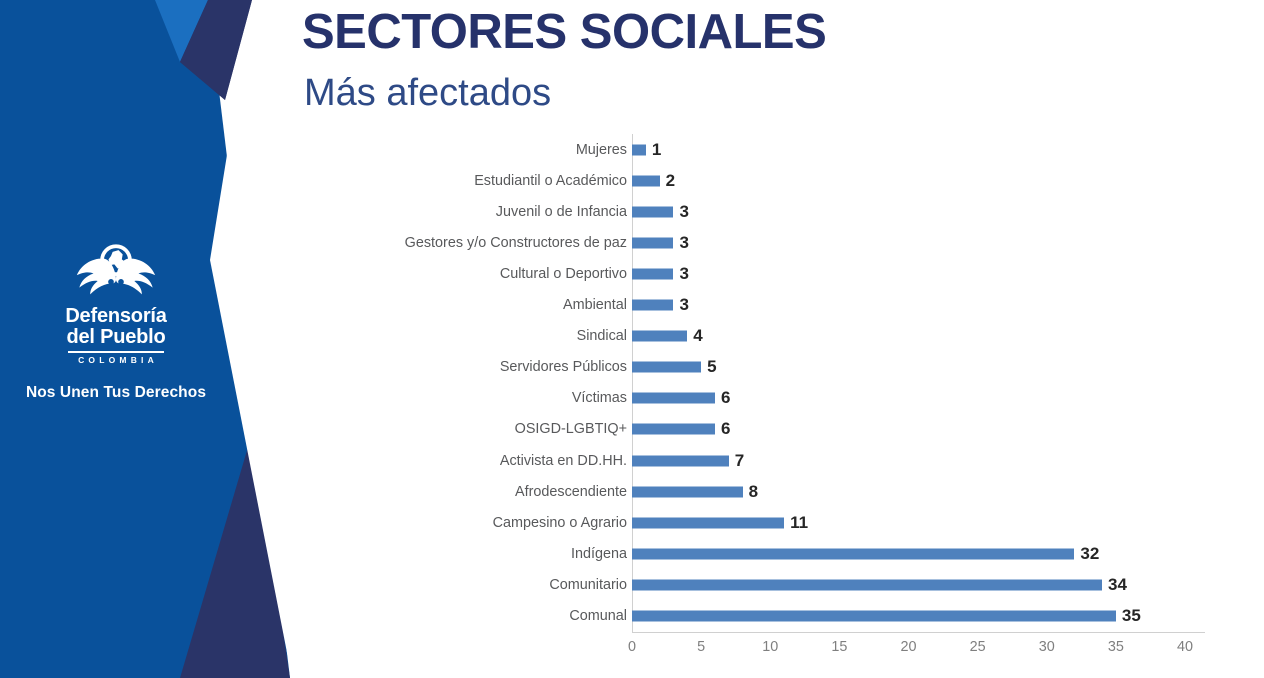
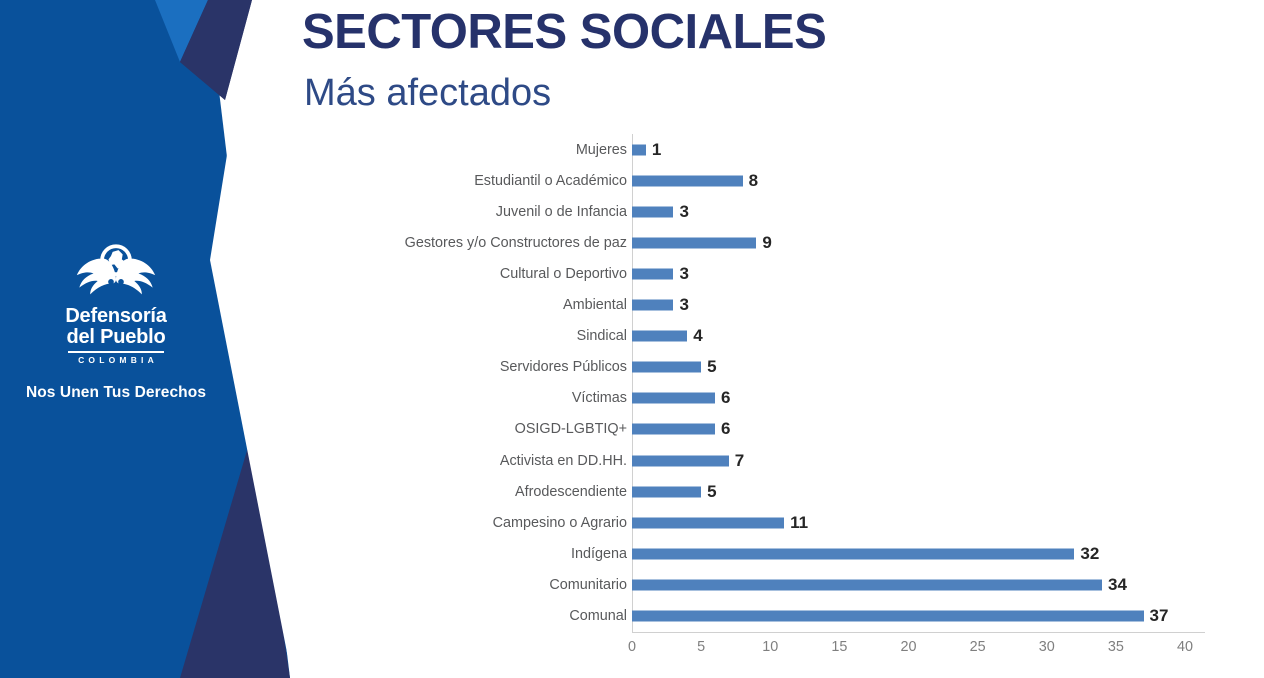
Estudiantil o Académico: 2 -> 8
Gestores y/o Constructores de paz: 3 -> 9
Afrodescendiente: 8 -> 5
Comunal: 35 -> 37
